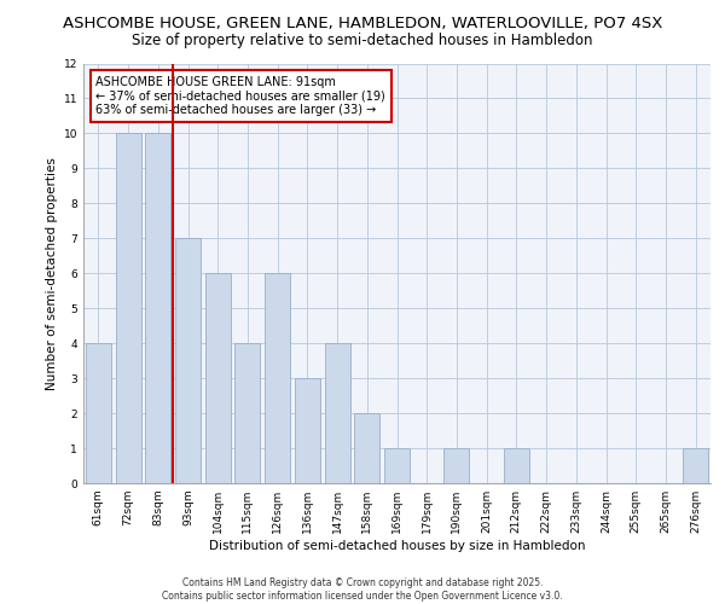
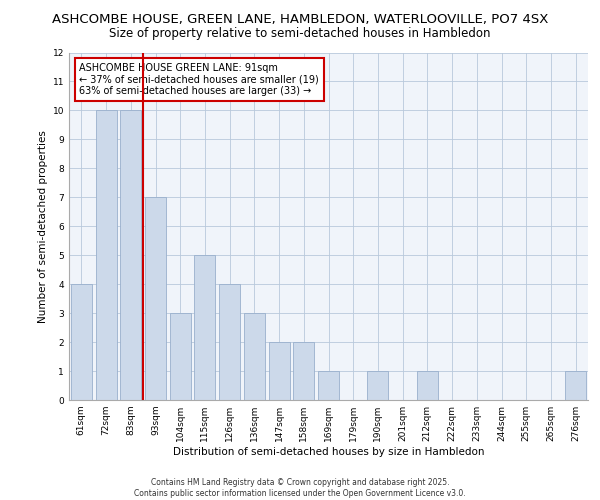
104sqm: 6 -> 3
115sqm: 4 -> 5
126sqm: 6 -> 4
147sqm: 4 -> 2
